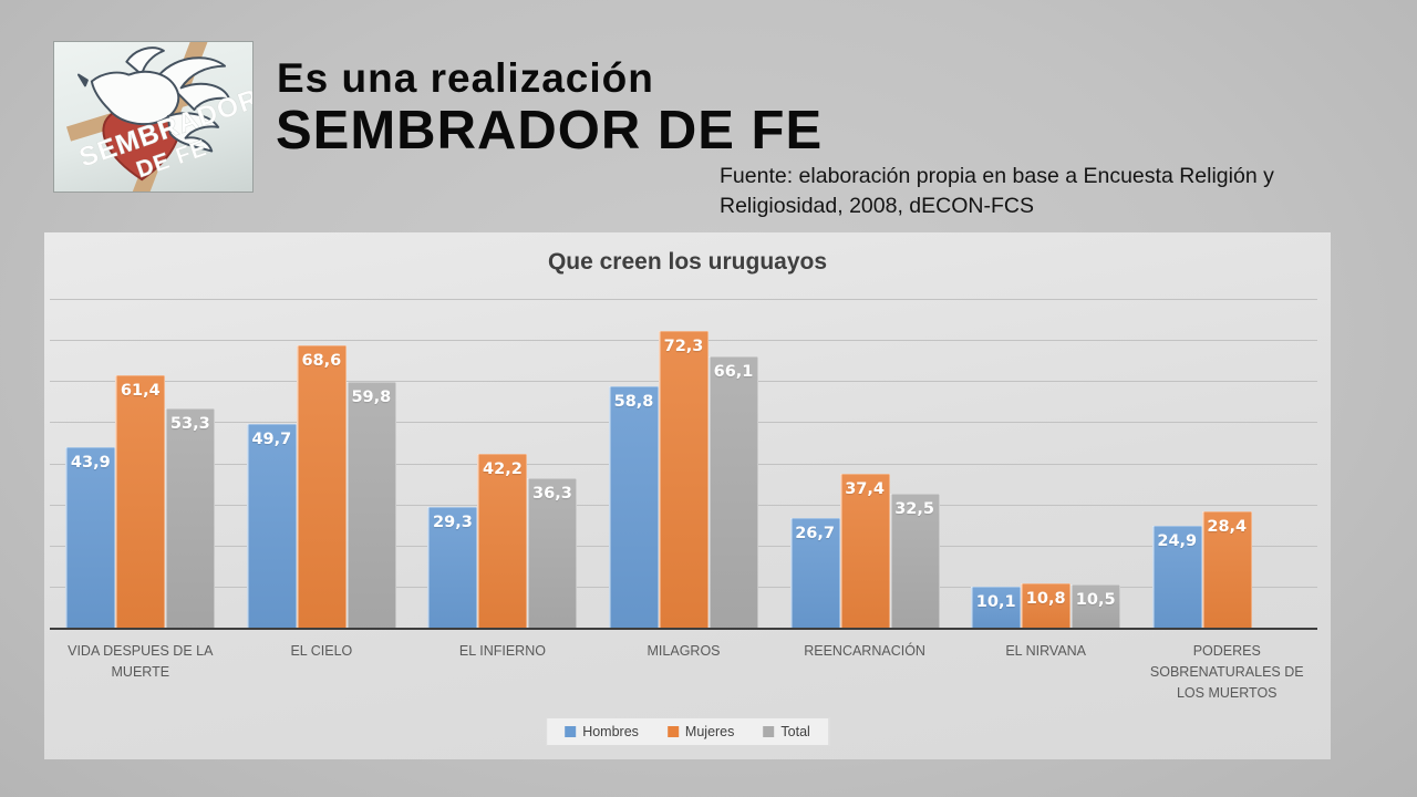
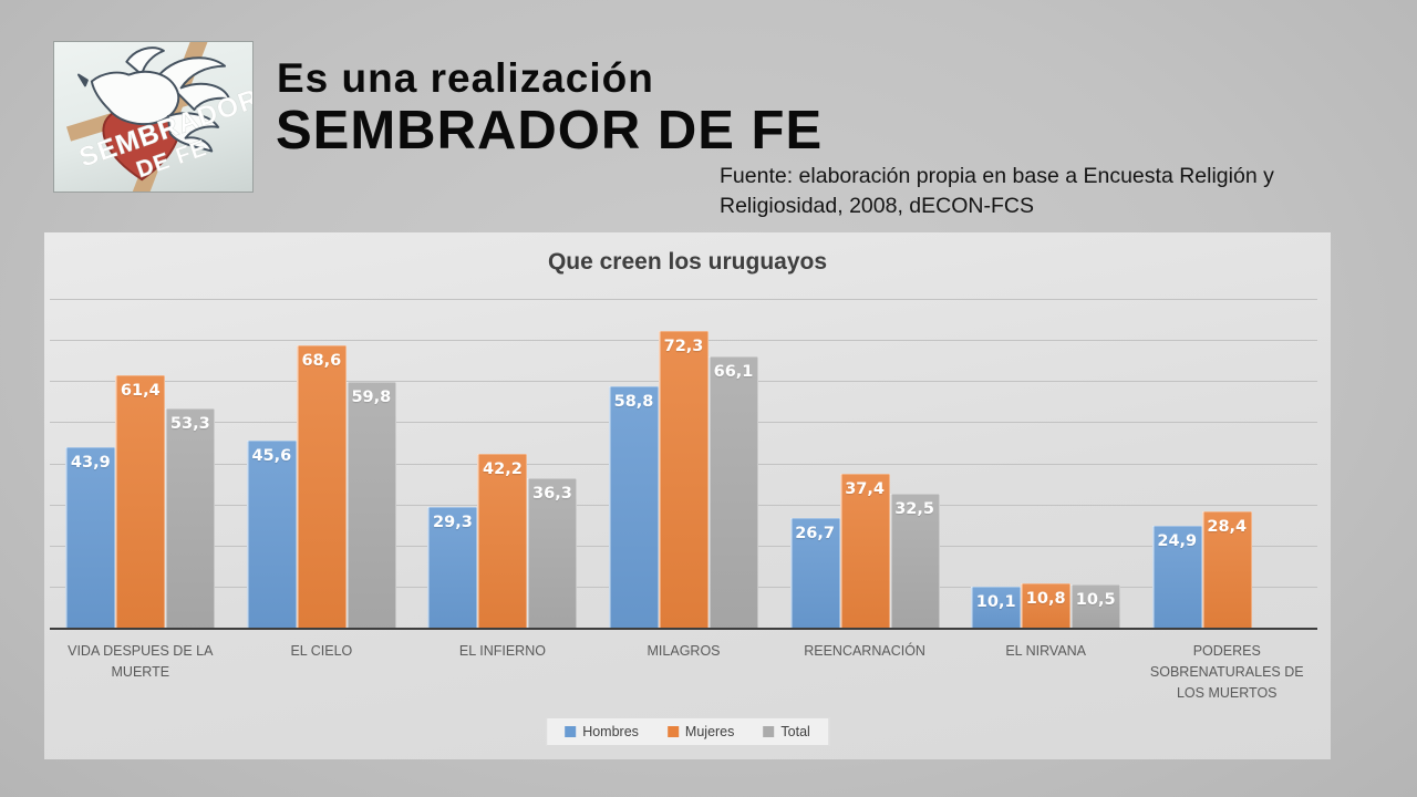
Hombres/EL CIELO: 49,7 -> 45,6
